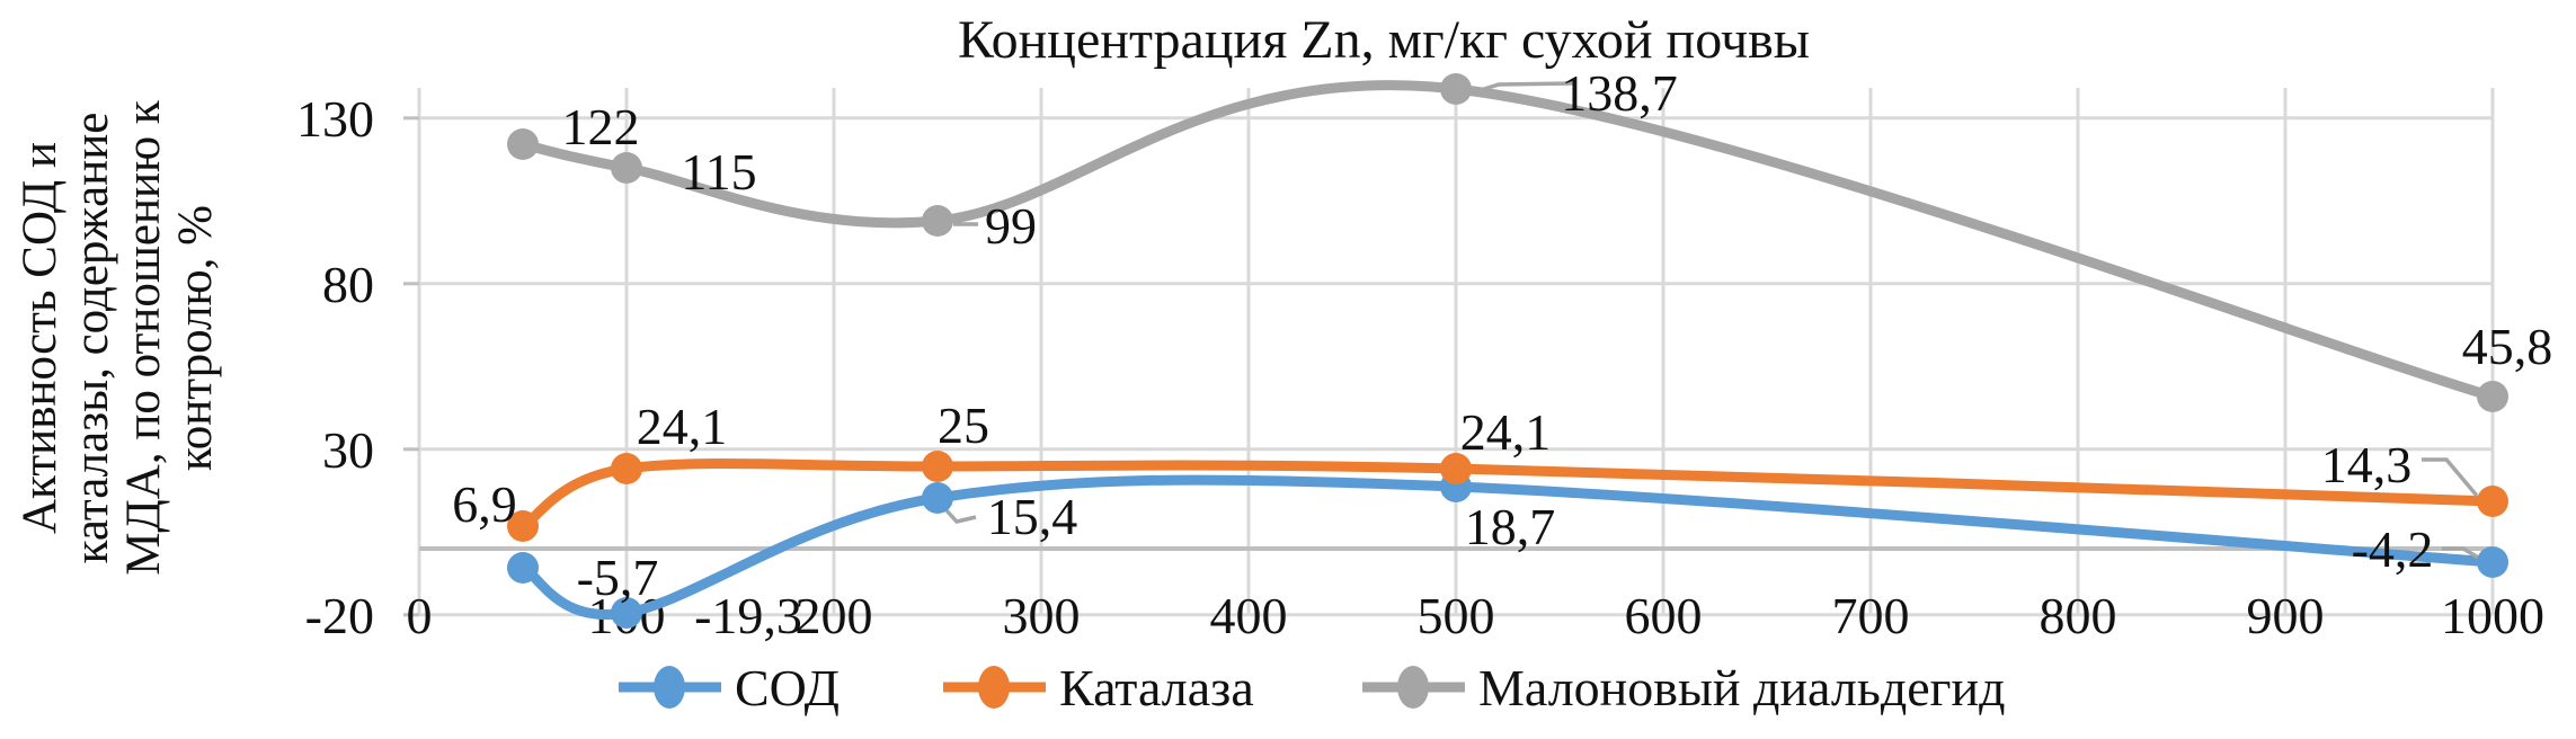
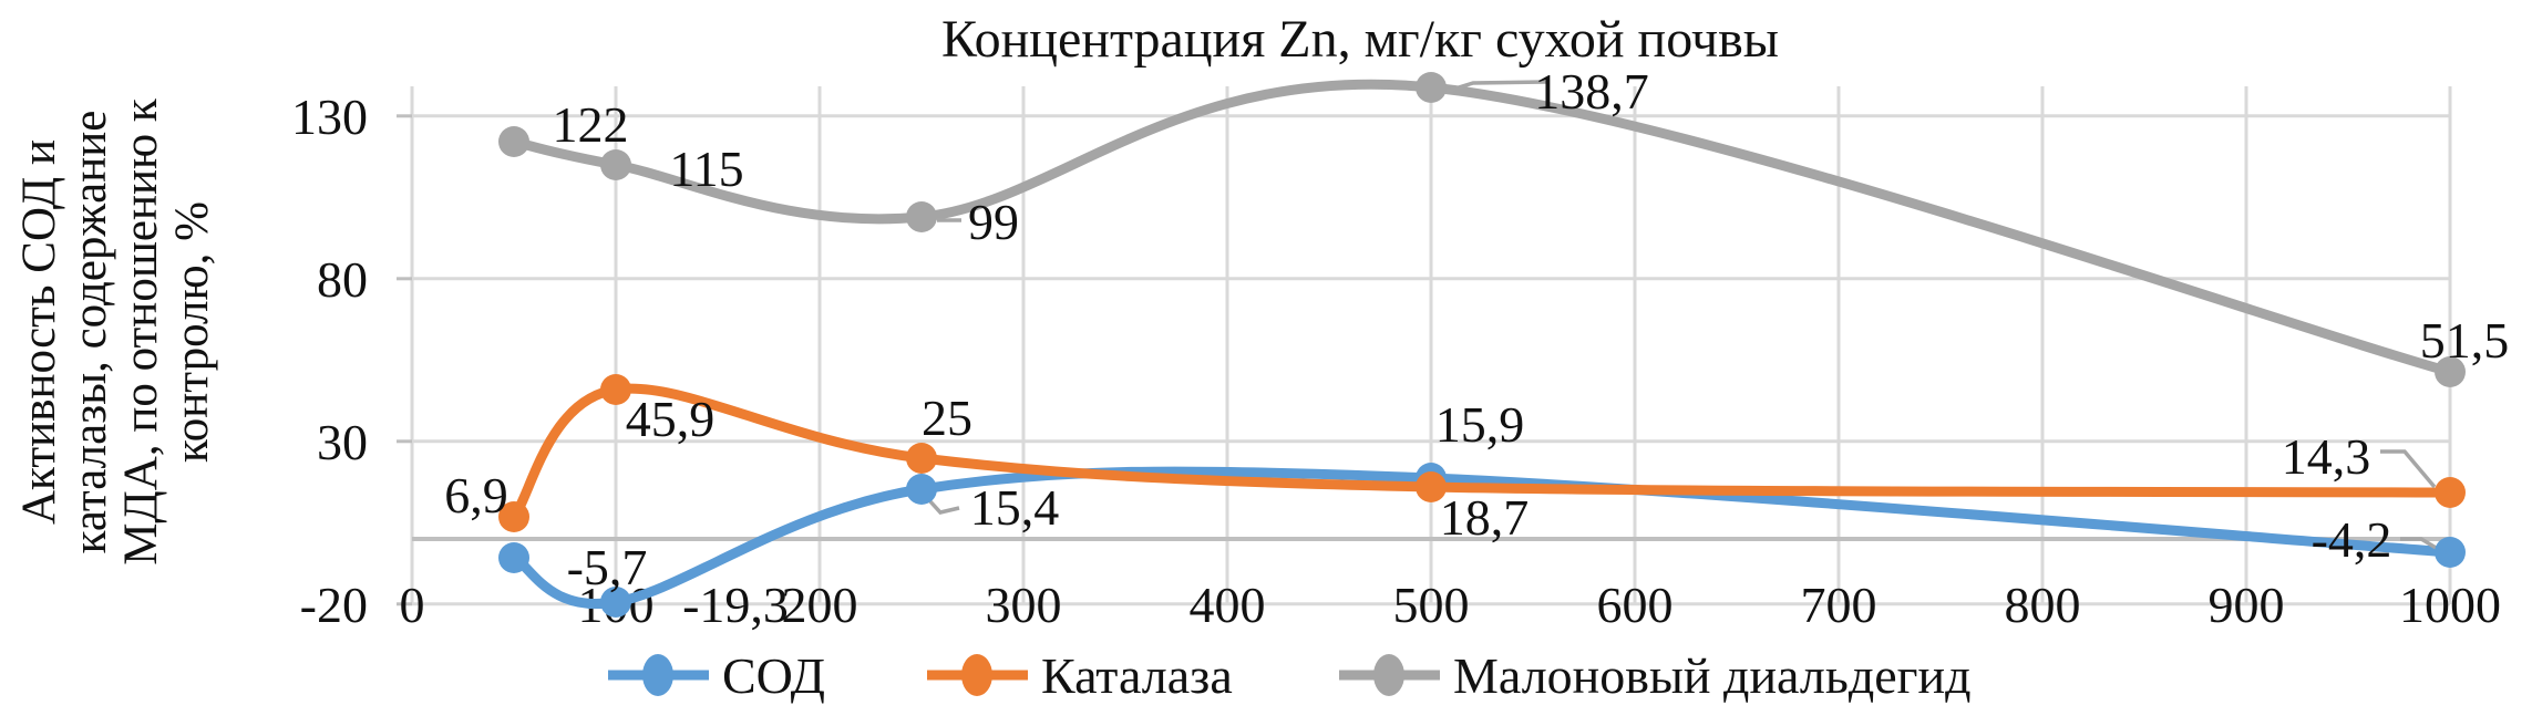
Каталаза/100: 24,1 -> 45,9
Каталаза/500: 24,1 -> 15,9
Малоновый диальдегид/1000: 45,8 -> 51,5
